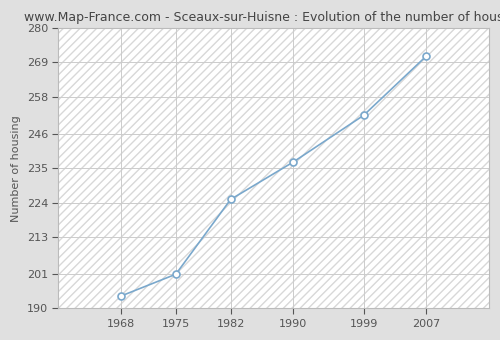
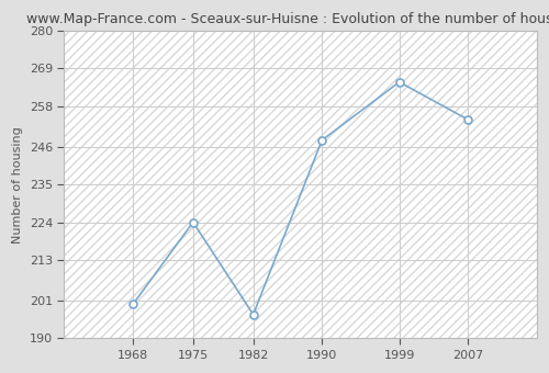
1968: 194 -> 200
1975: 201 -> 224
1982: 225 -> 197
1990: 237 -> 248
1999: 252 -> 265
2007: 271 -> 254
